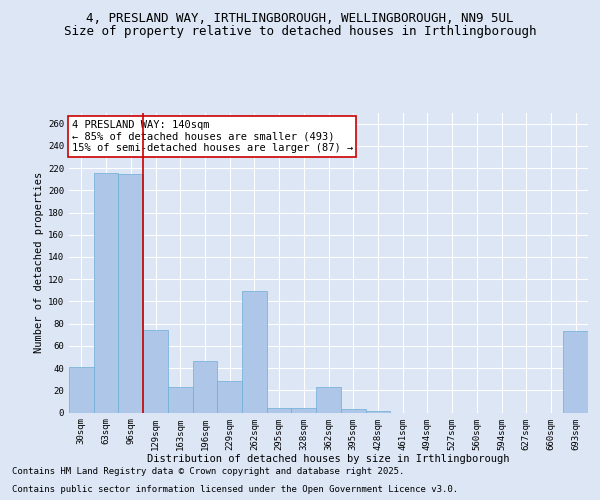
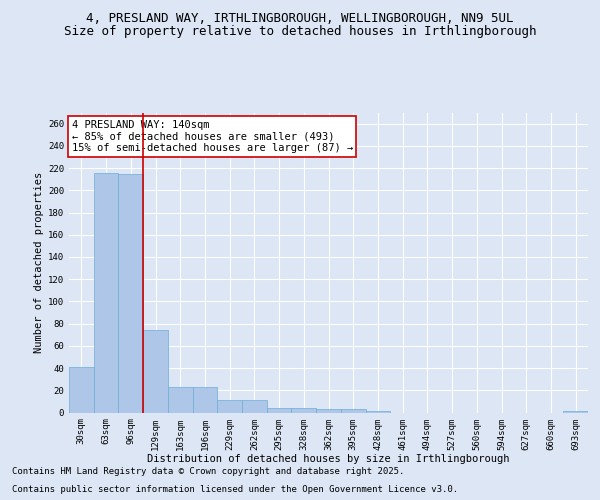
196sqm: 46 -> 23
229sqm: 28 -> 11
262sqm: 109 -> 11
362sqm: 23 -> 3
693sqm: 73 -> 1
